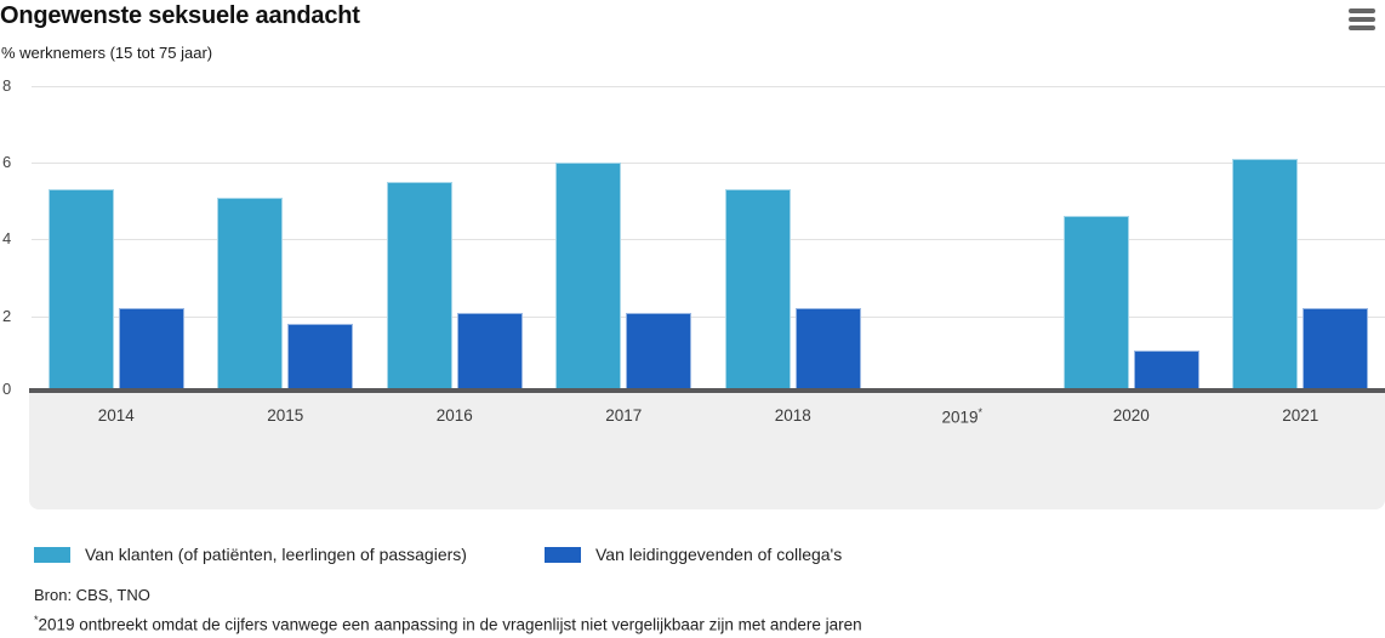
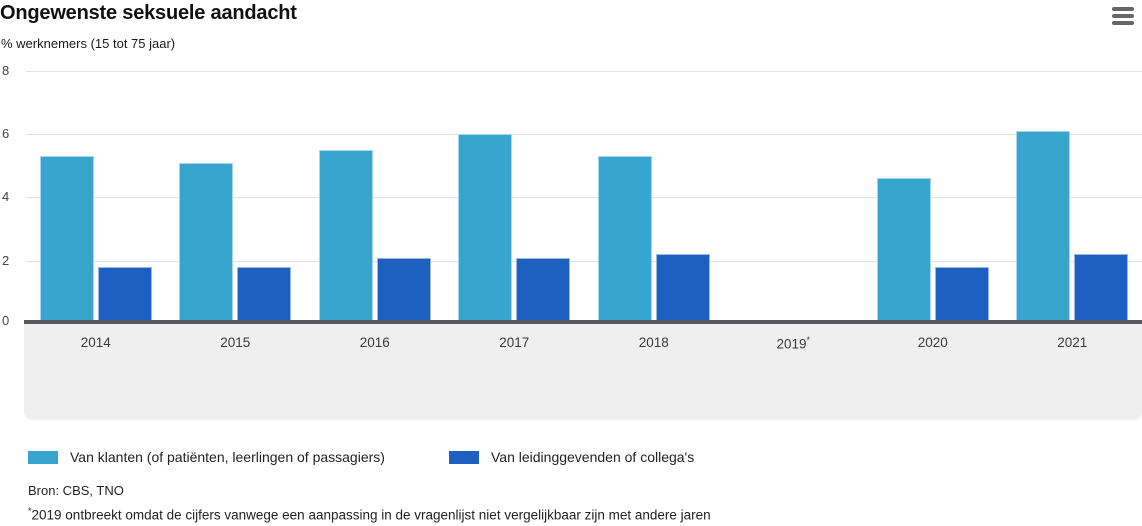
Van leidinggevenden of collega's/2014: 2.2 -> 1.8
Van leidinggevenden of collega's/2020: 1.1 -> 1.8
